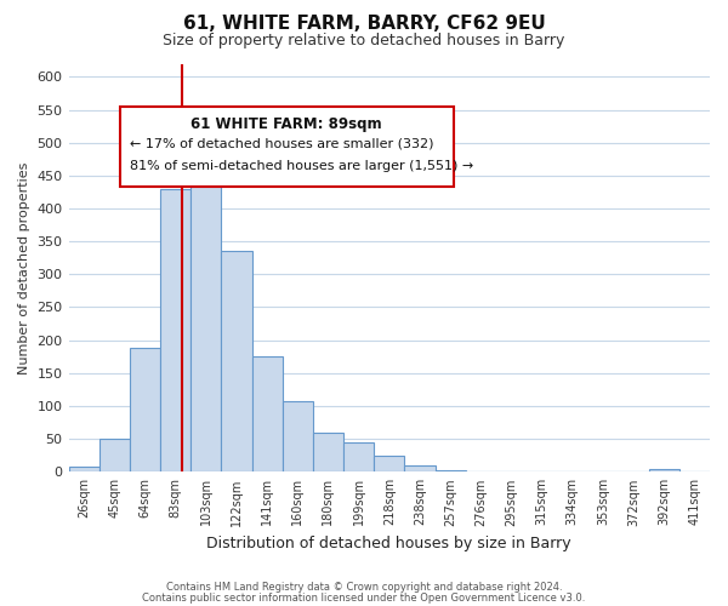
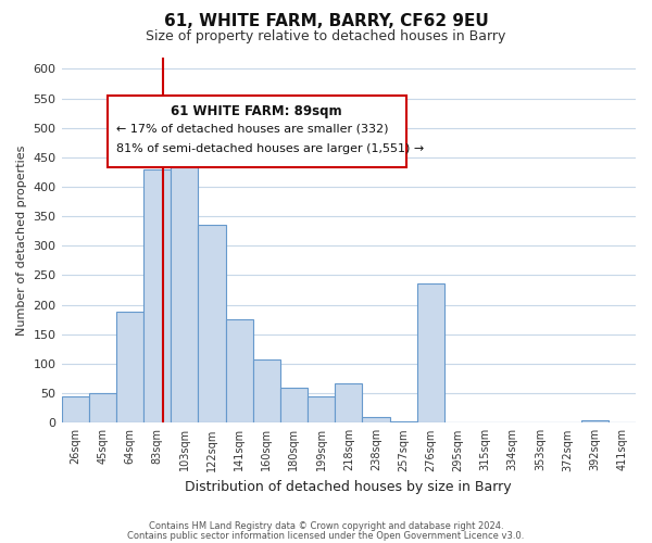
26sqm: 8 -> 44
218sqm: 25 -> 66
276sqm: 1 -> 236
